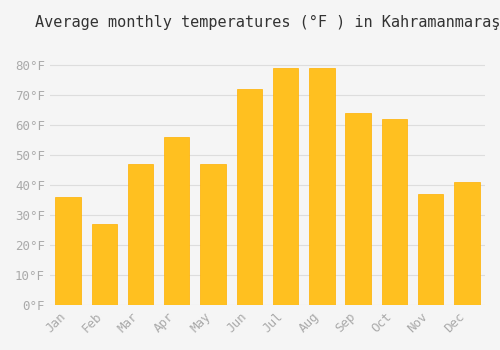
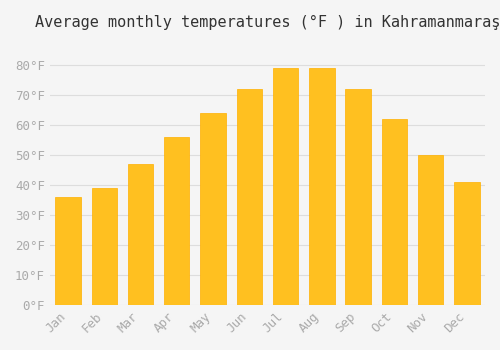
Feb: 27°F -> 39°F
May: 47°F -> 64°F
Sep: 64°F -> 72°F
Nov: 37°F -> 50°F
